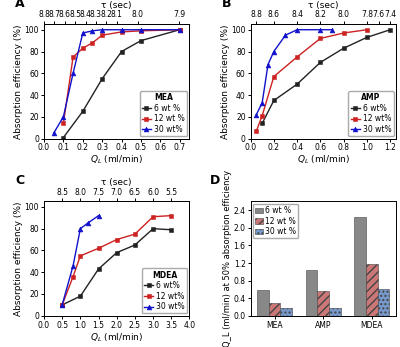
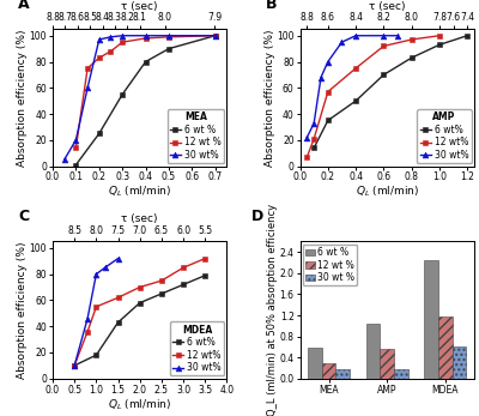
6 wt%/3.0: 80 -> 72
12 wt%/3.0: 91 -> 85
